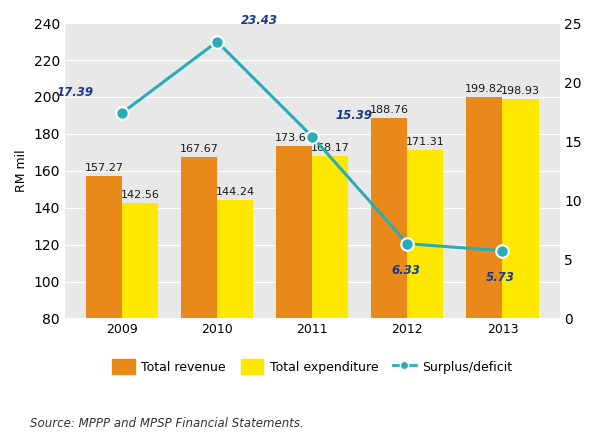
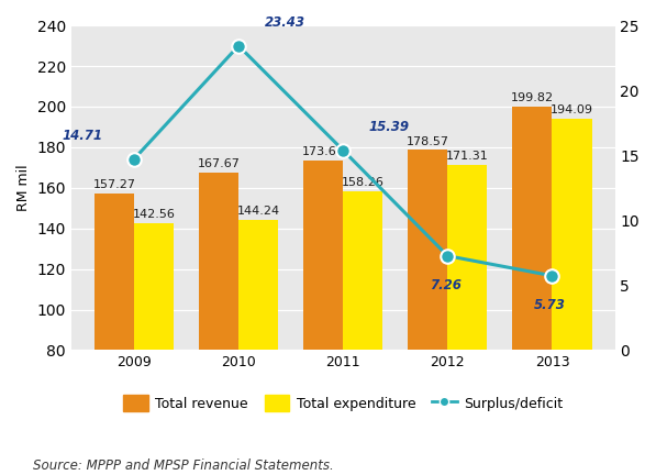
Surplus/deficit/2009: 17.39 -> 14.71
Total expenditure/2011: 168.17 -> 158.26
Total revenue/2012: 188.76 -> 178.57
Surplus/deficit/2012: 6.33 -> 7.26
Total expenditure/2013: 198.93 -> 194.09
